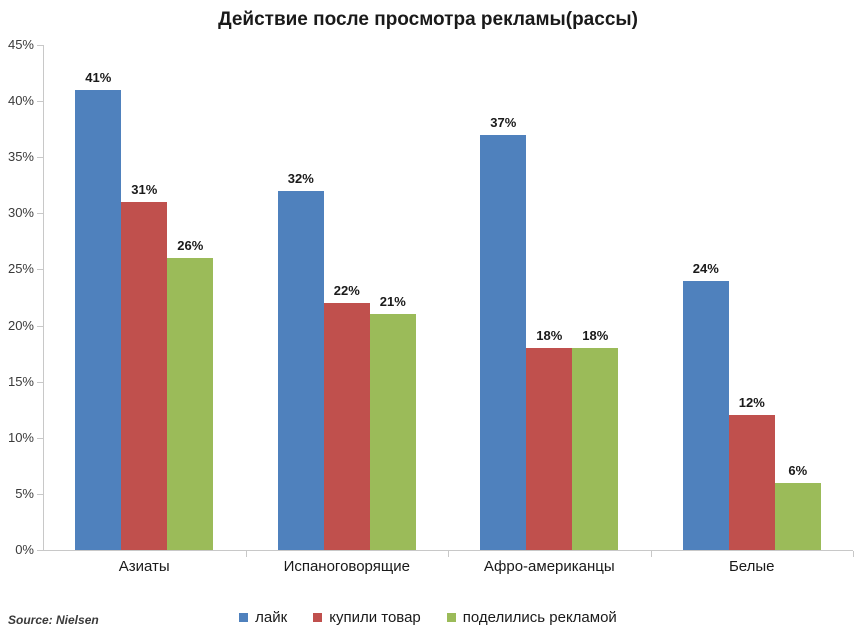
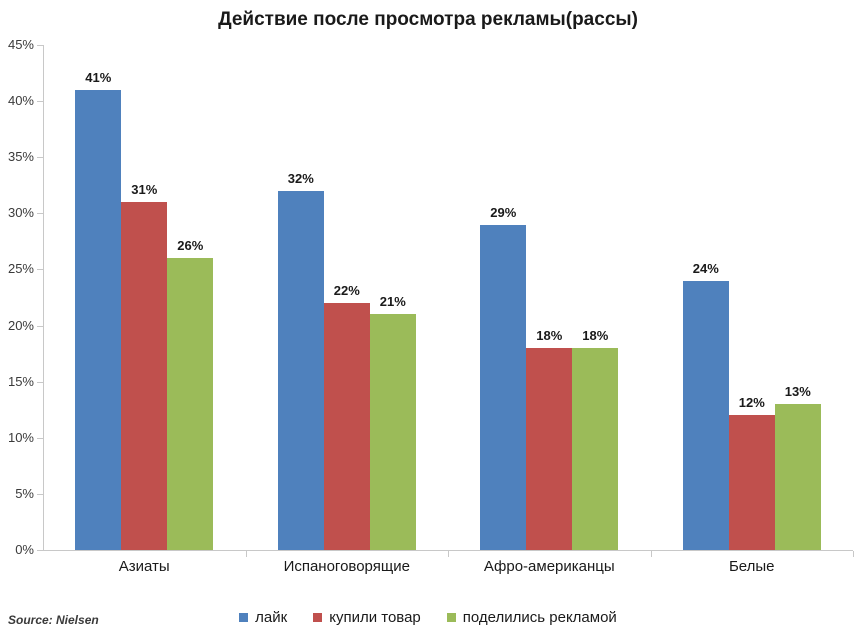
лайк/Афро-американцы: 37% -> 29%
поделились рекламой/Белые: 6% -> 13%
